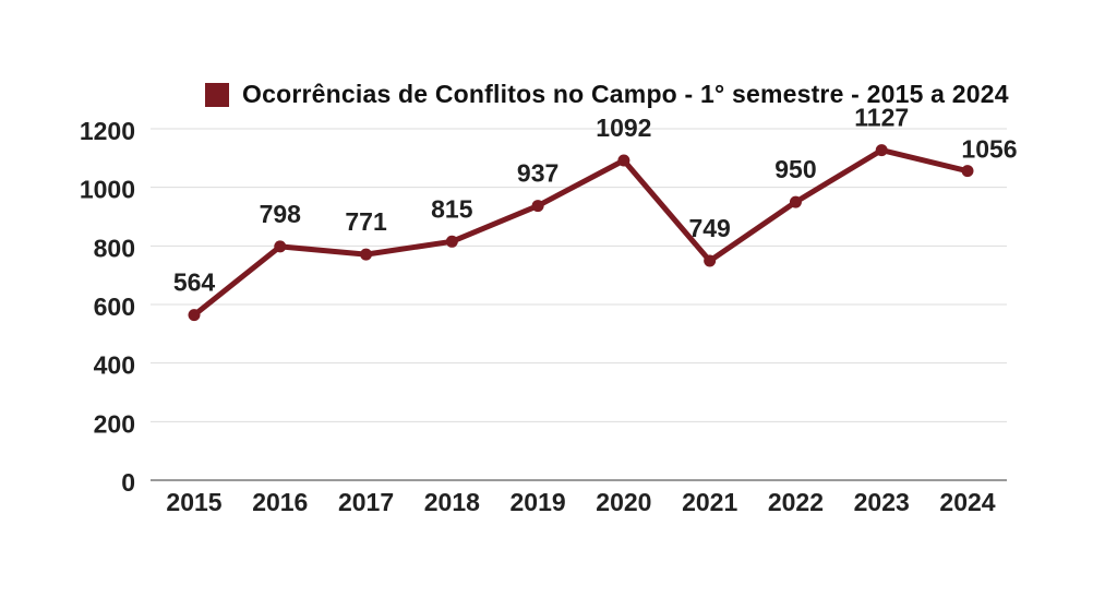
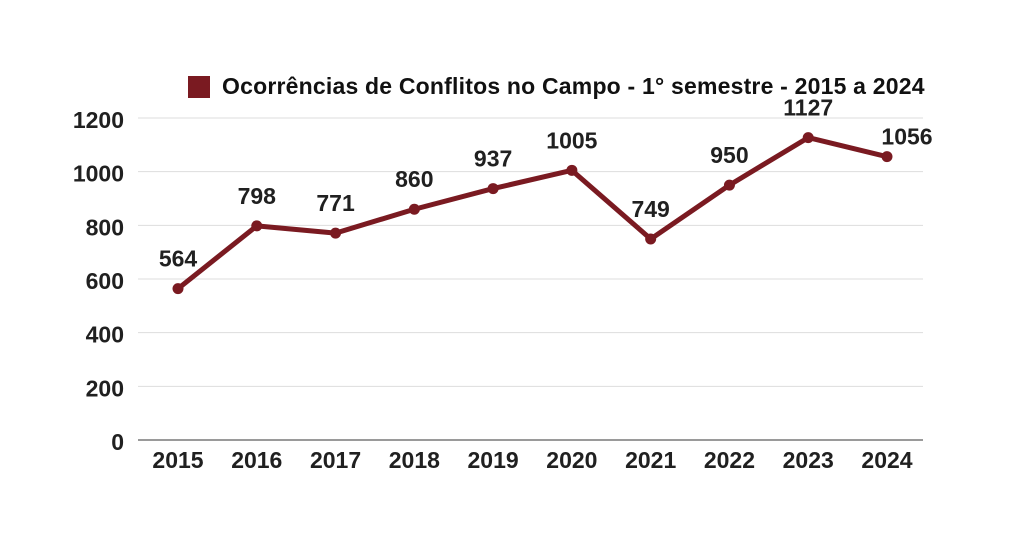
2018: 815 -> 860
2020: 1092 -> 1005
